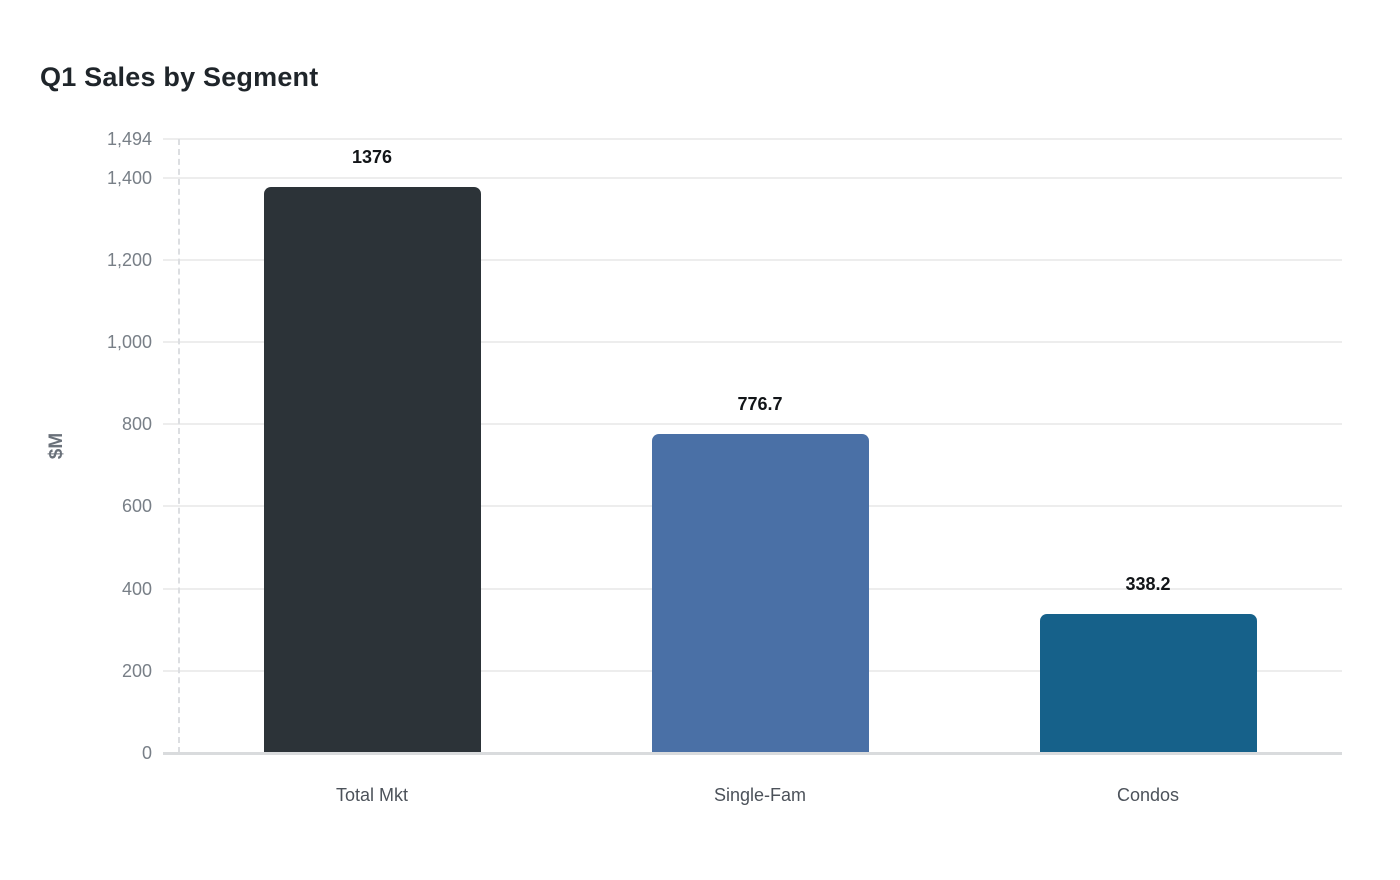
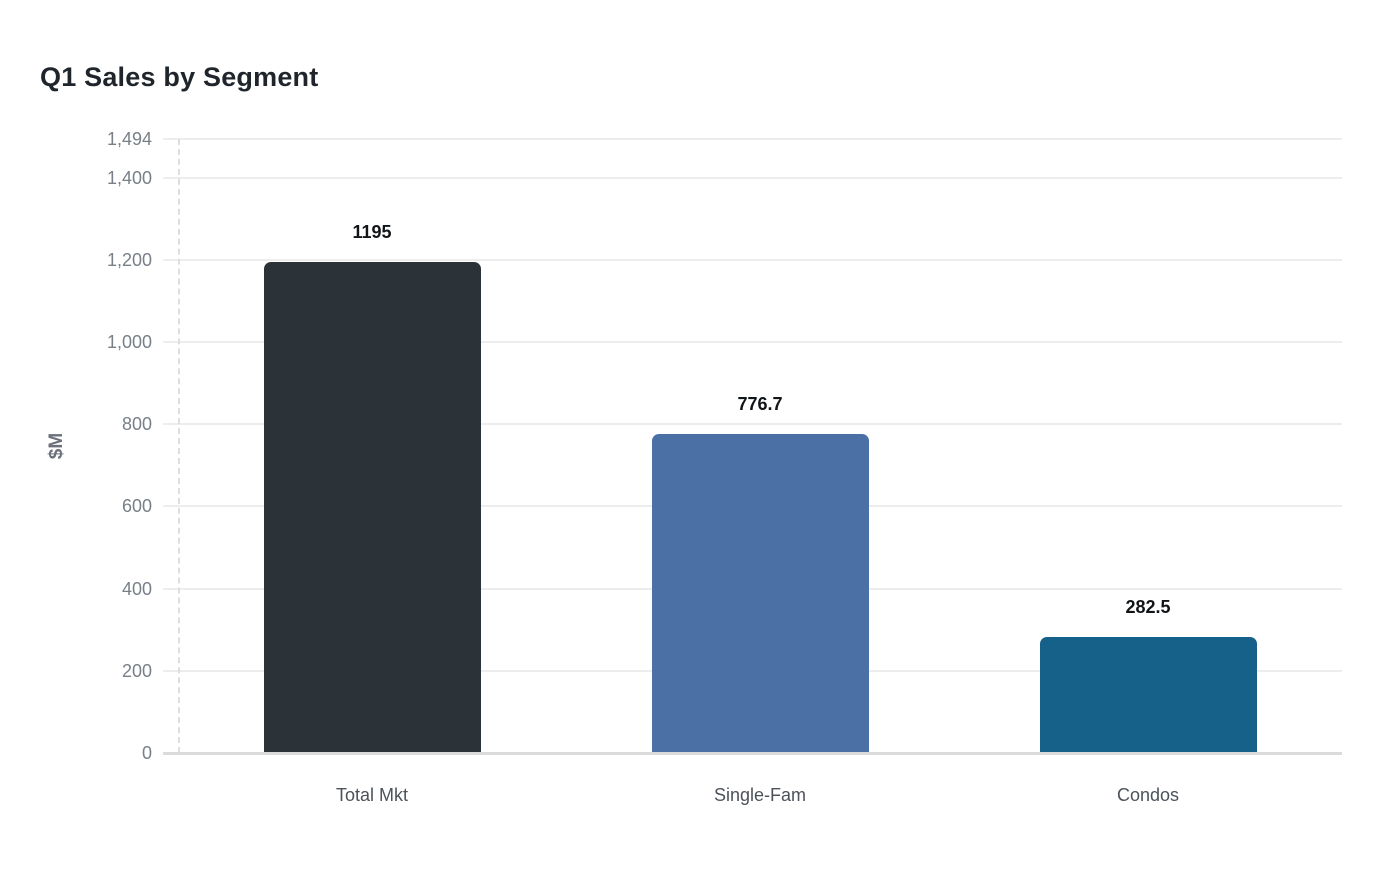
Total Mkt: 1376 -> 1195
Condos: 338.2 -> 282.5
